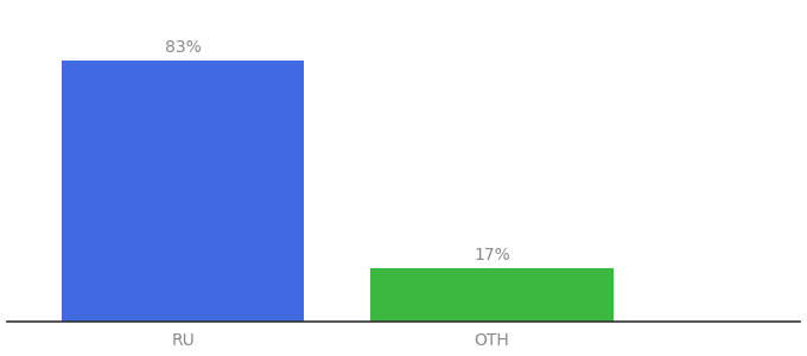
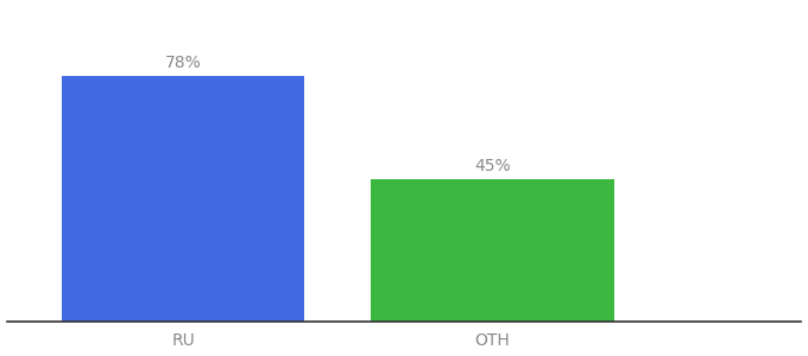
RU: 83% -> 78%
OTH: 17% -> 45%
